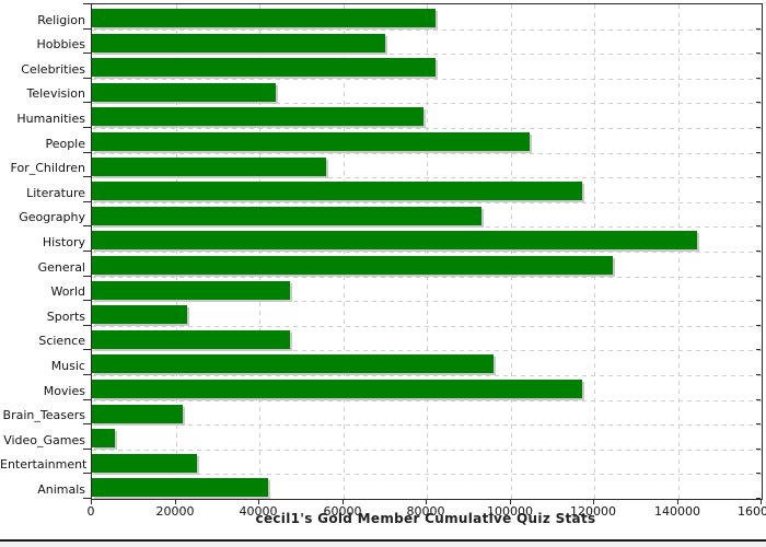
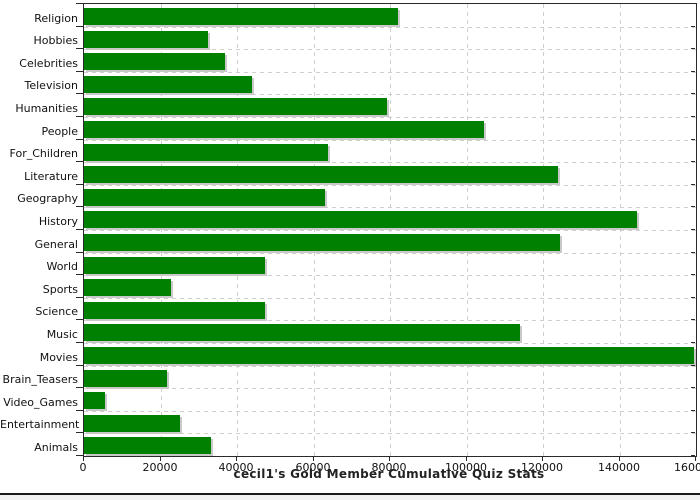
Hobbies: 70000 -> 32000
Celebrities: 82000 -> 37000
For_Children: 56000 -> 64000
Literature: 117000 -> 124000
Geography: 93000 -> 63000
Music: 96000 -> 114000
Movies: 117000 -> 159000
Animals: 42000 -> 33000
